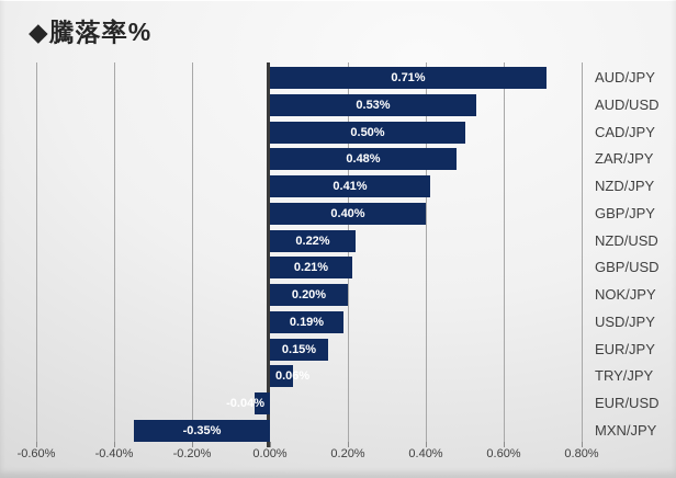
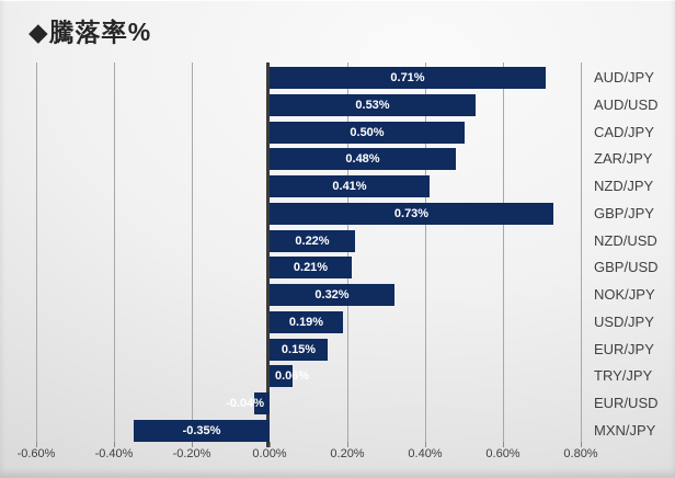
GBP/JPY: 0.40% -> 0.73%
NOK/JPY: 0.20% -> 0.32%
